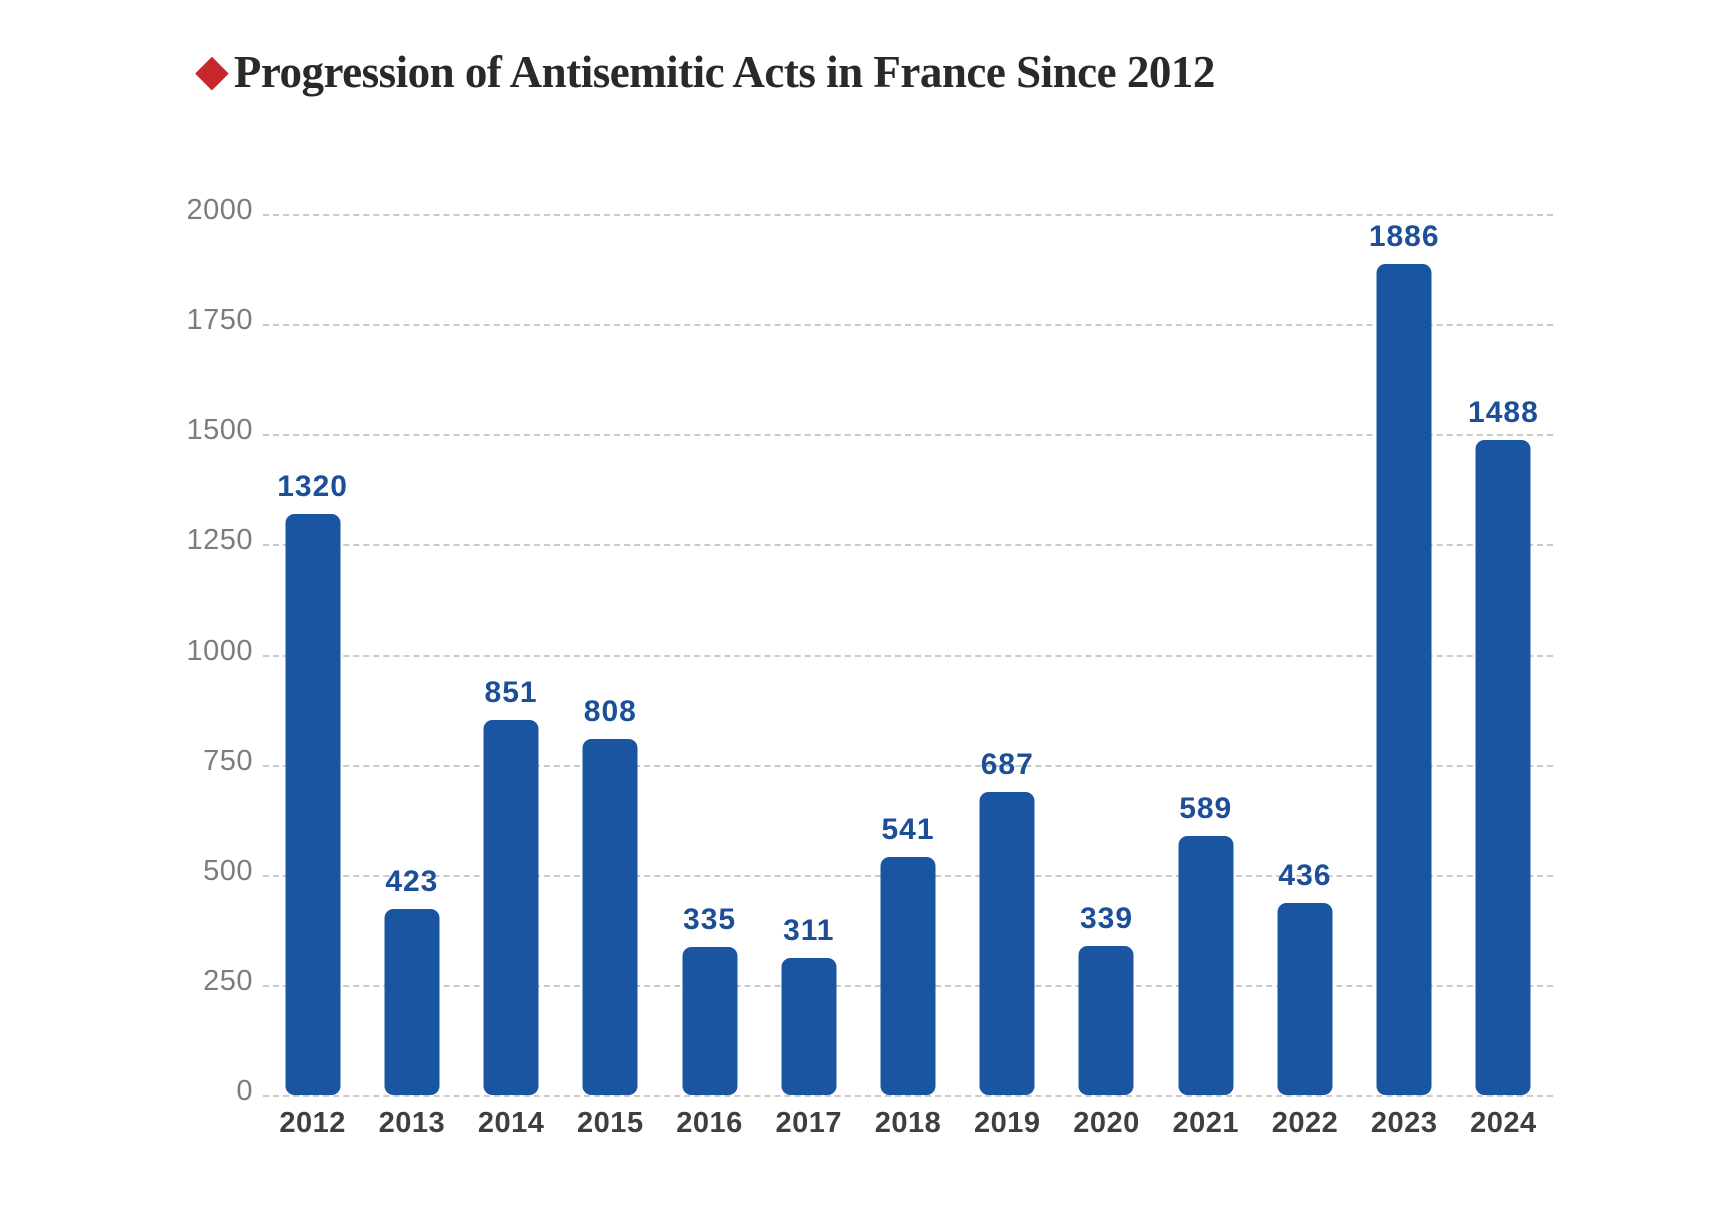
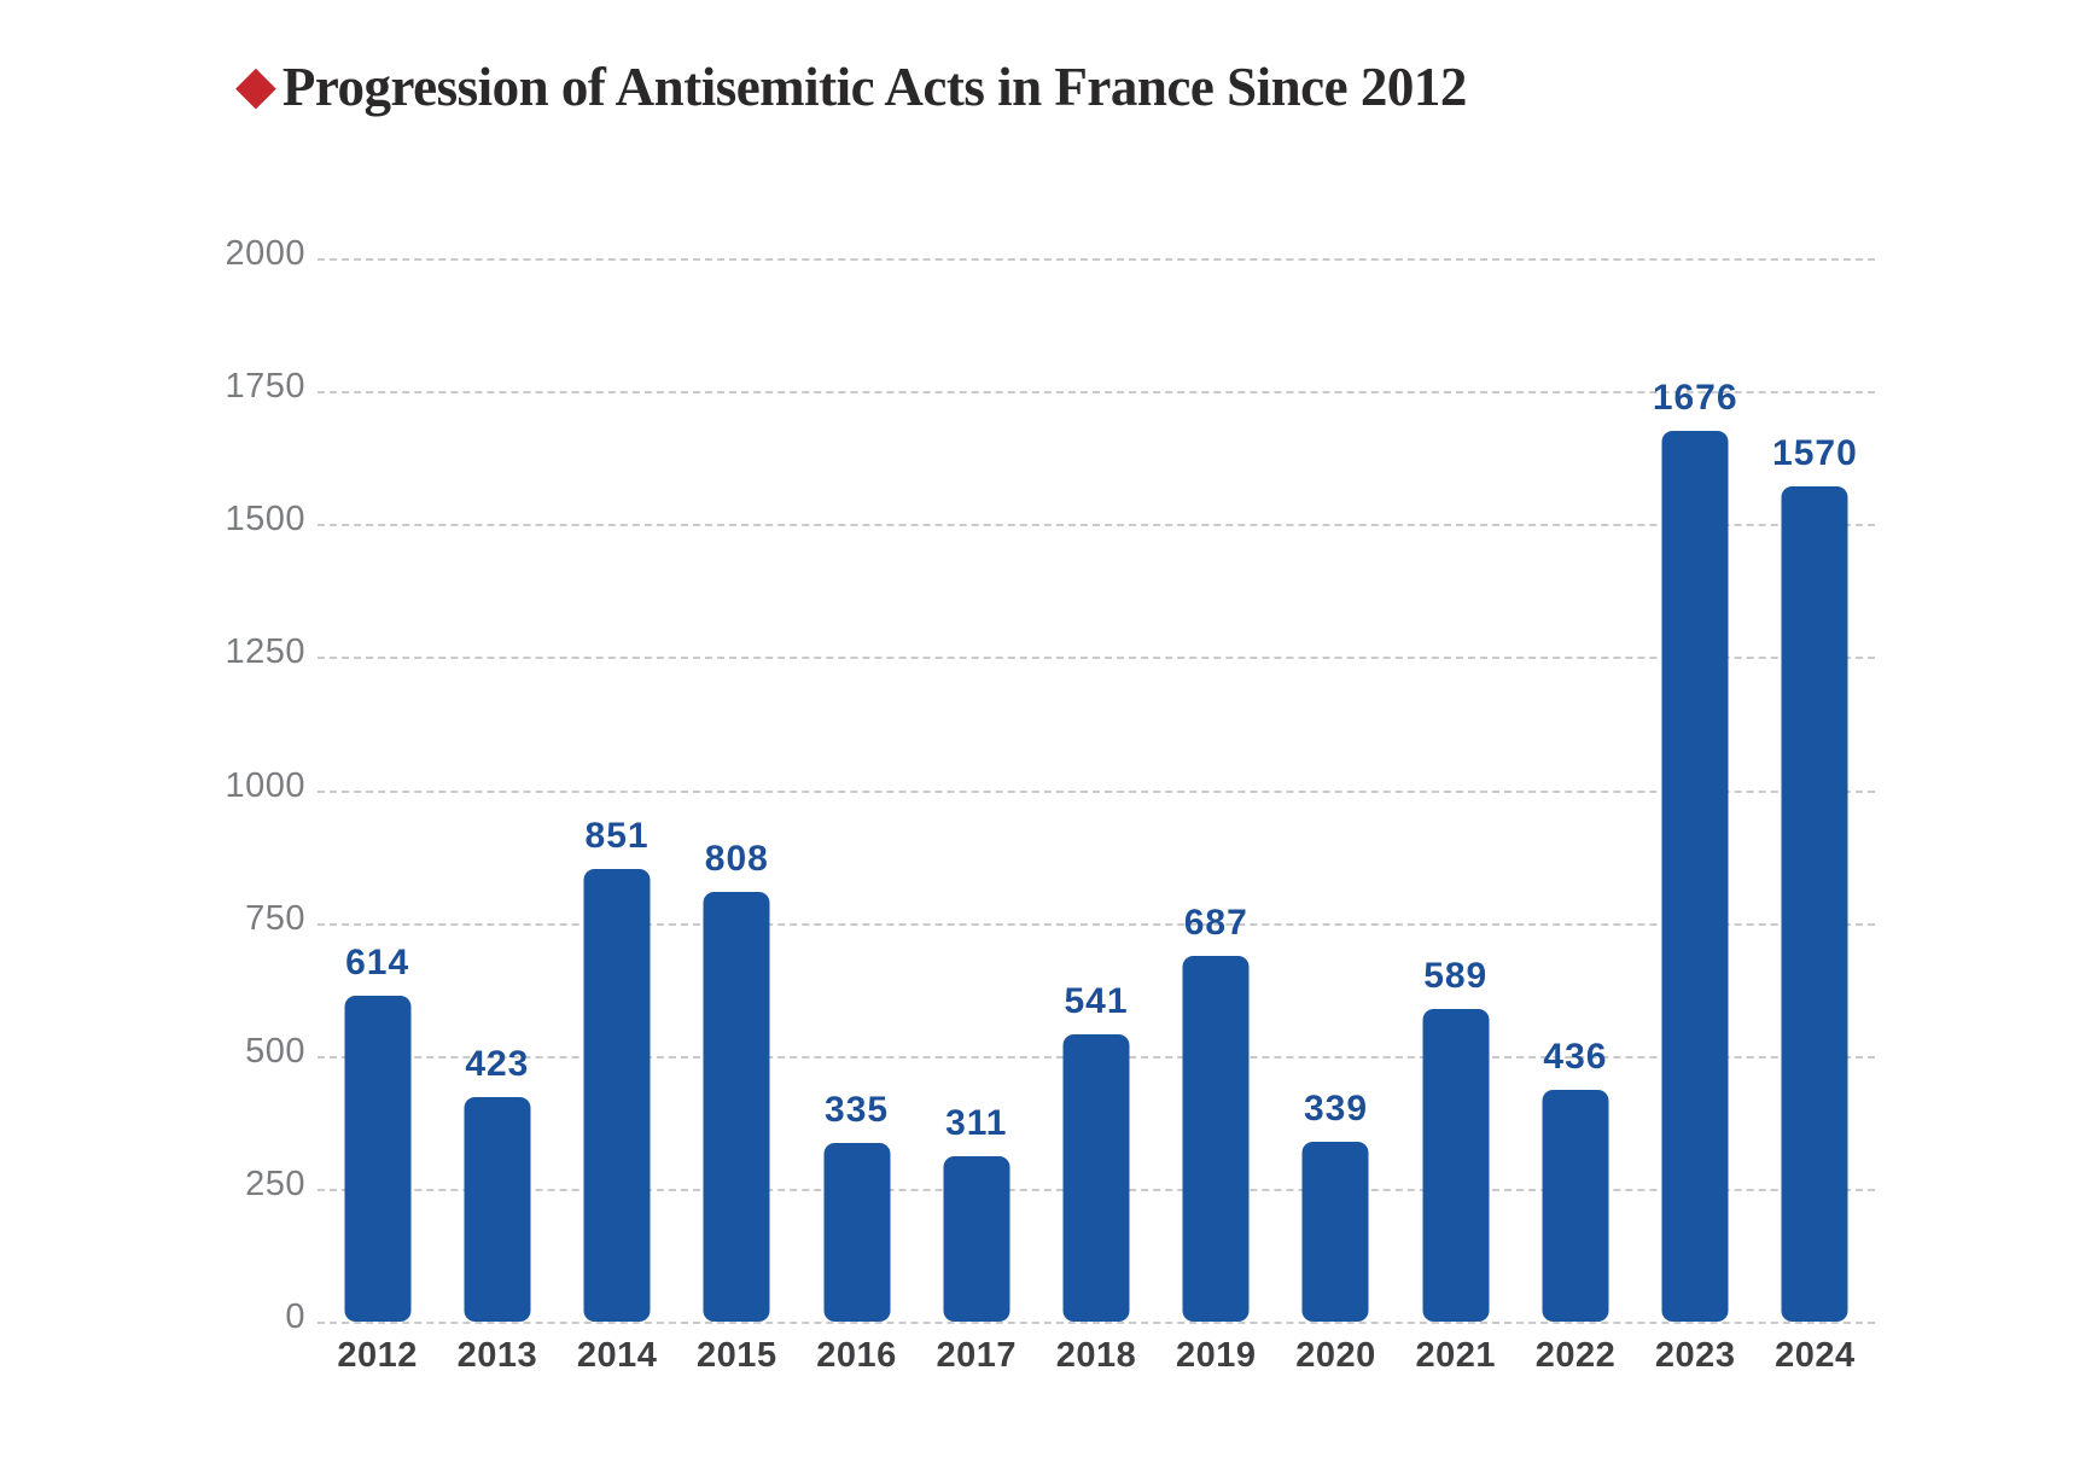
2012: 1320 -> 614
2023: 1886 -> 1676
2024: 1488 -> 1570
